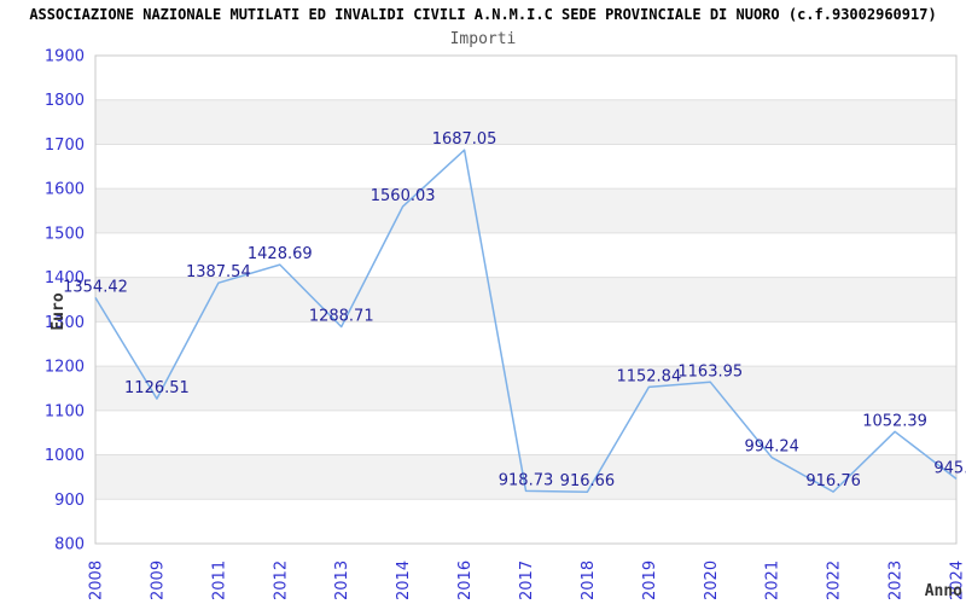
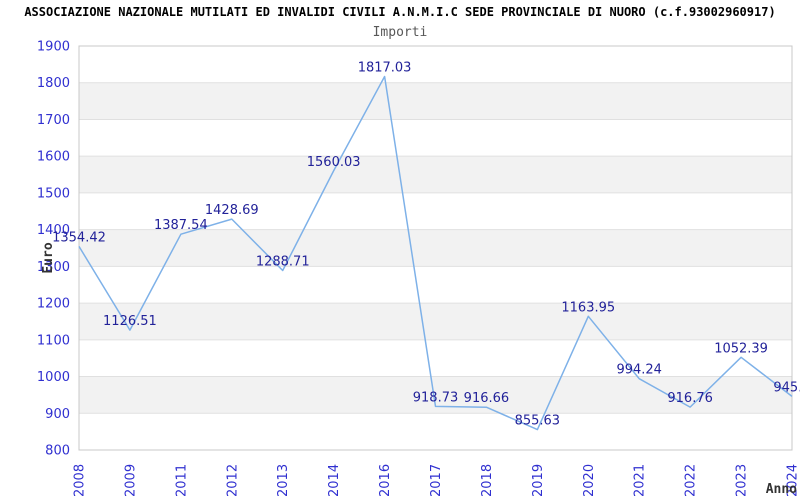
2016: 1687.05 -> 1817.03
2019: 1152.84 -> 855.63
